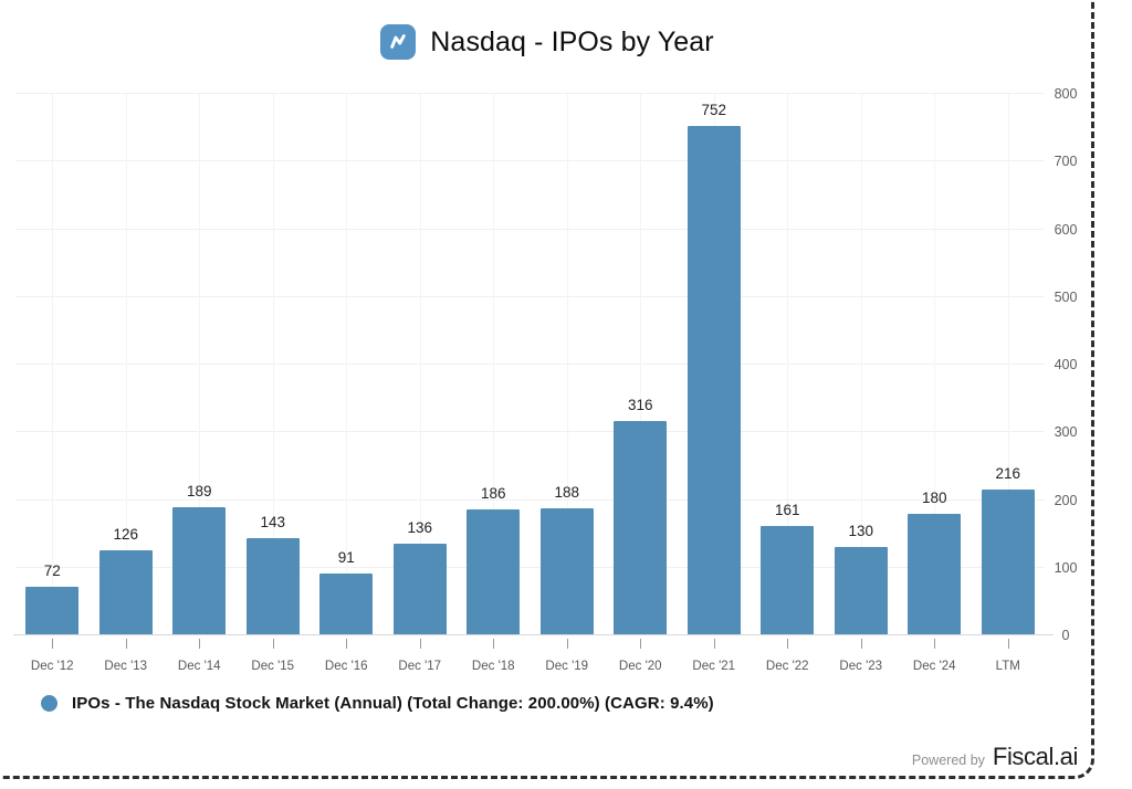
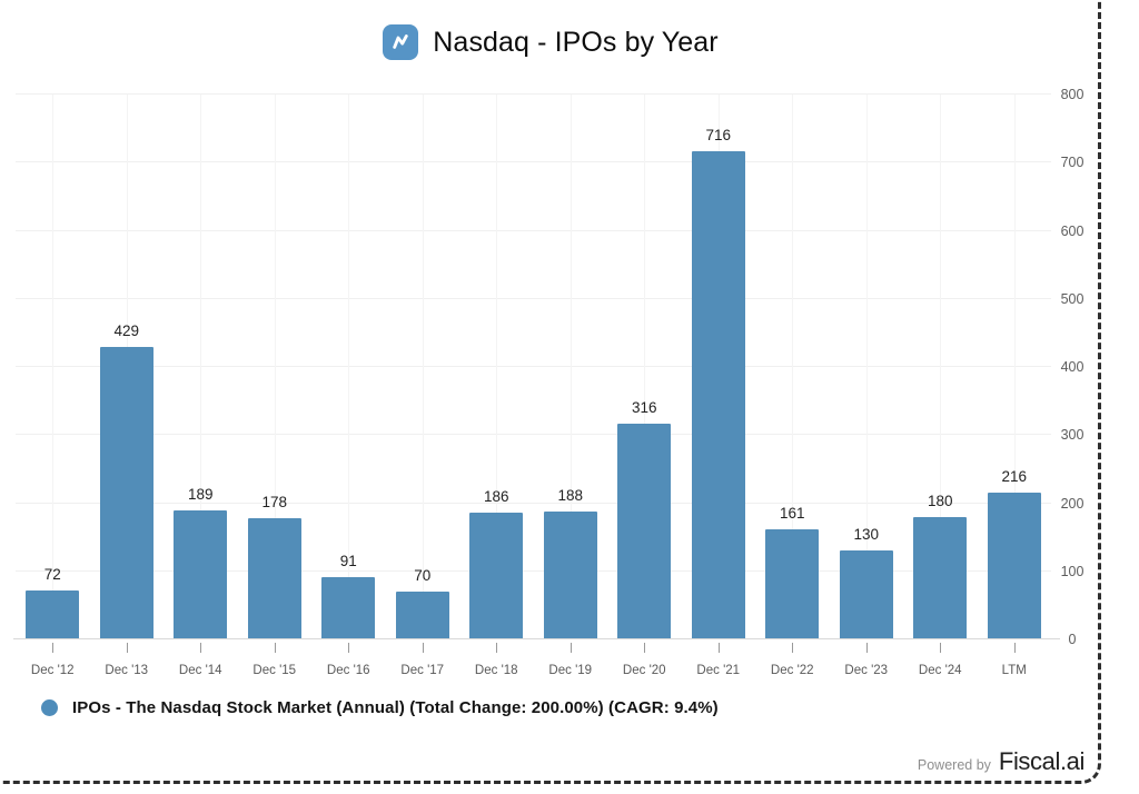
Dec '13: 126 -> 429
Dec '15: 143 -> 178
Dec '17: 136 -> 70
Dec '21: 752 -> 716
